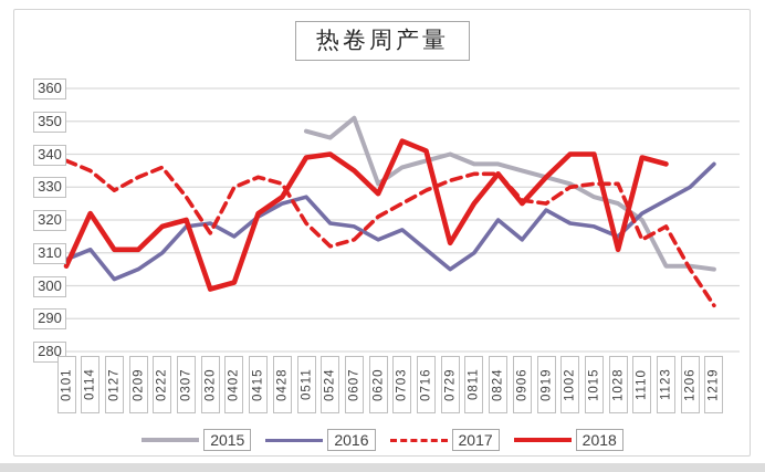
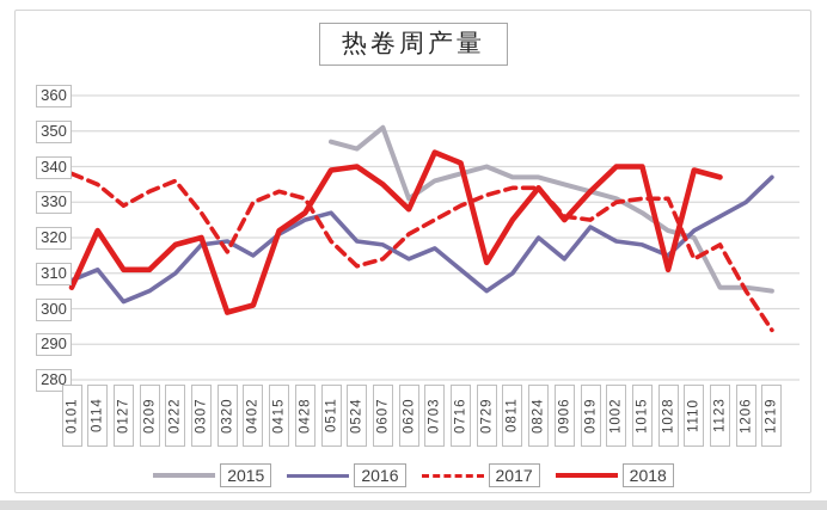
2015/1028: 325 -> 322
